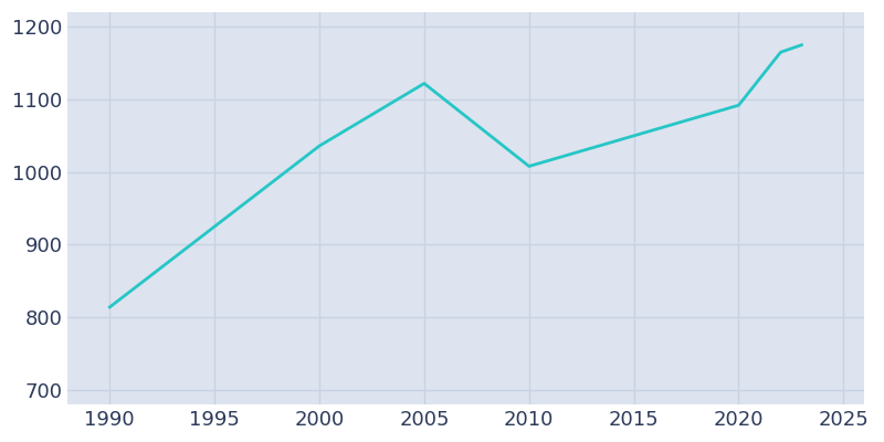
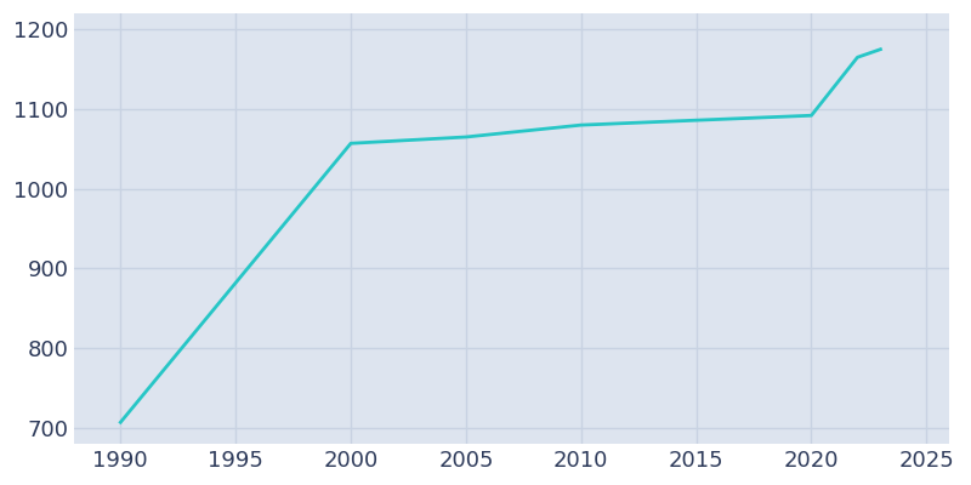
1990: 814 -> 707
2000: 1036 -> 1057
2005: 1122 -> 1065
2010: 1008 -> 1080
